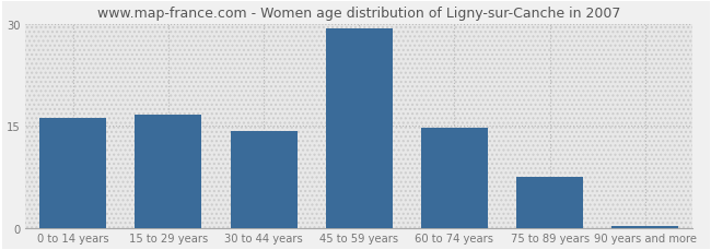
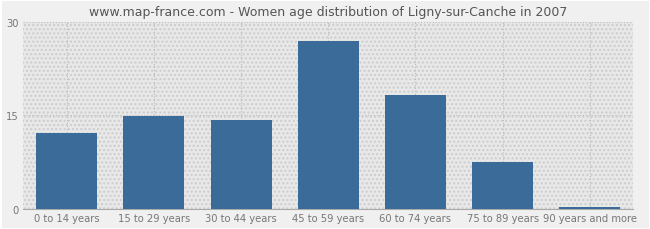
0 to 14 years: 16.1 -> 12.2
15 to 29 years: 16.6 -> 14.8
45 to 59 years: 29.2 -> 26.8
60 to 74 years: 14.7 -> 18.2
